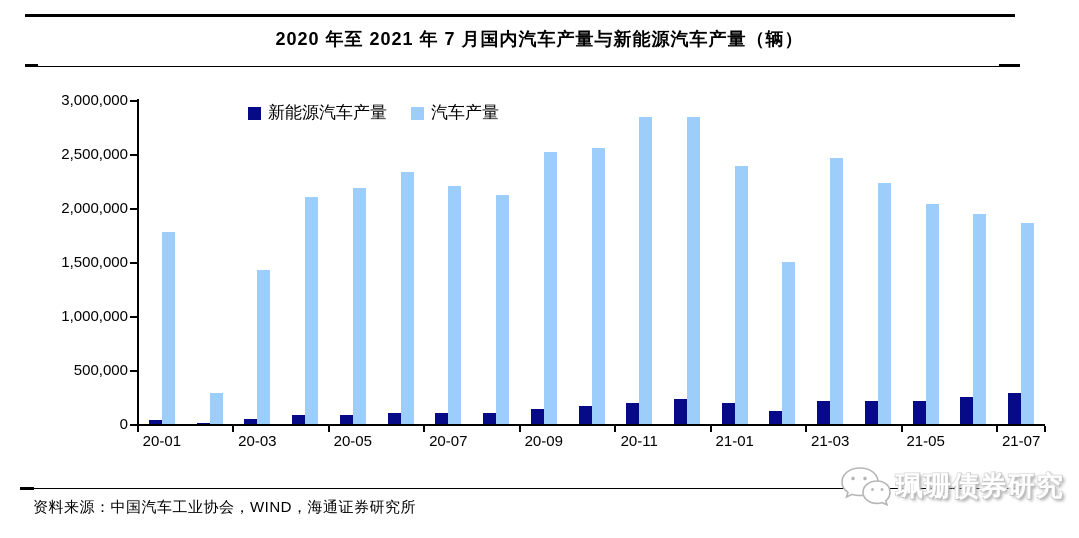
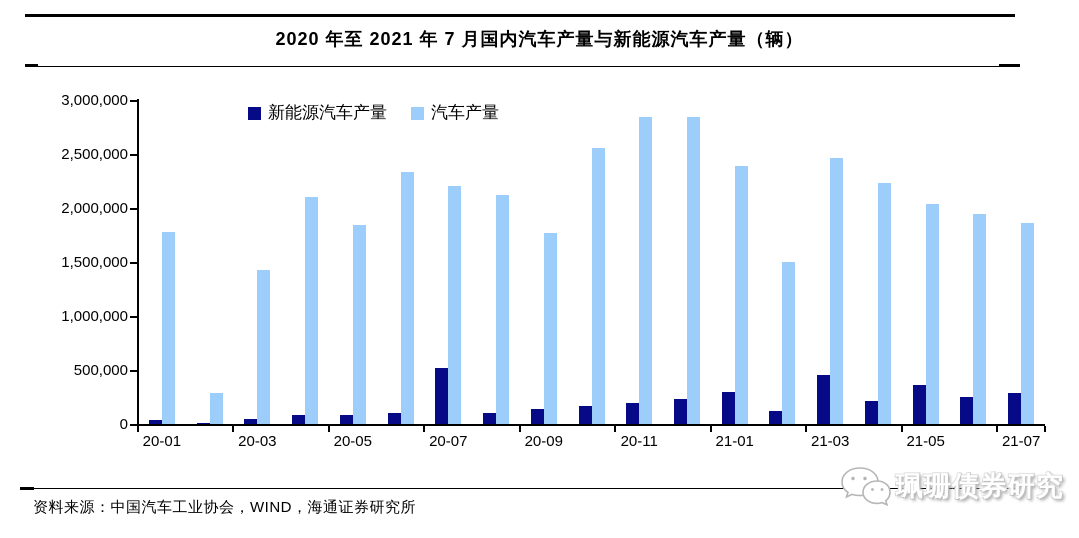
汽车产量/20-05: 2190000 -> 1840000
新能源汽车产量/20-07: 100000 -> 520000
汽车产量/20-09: 2520000 -> 1770000
新能源汽车产量/21-01: 190000 -> 300000
新能源汽车产量/21-03: 220000 -> 450000
新能源汽车产量/21-05: 220000 -> 360000
